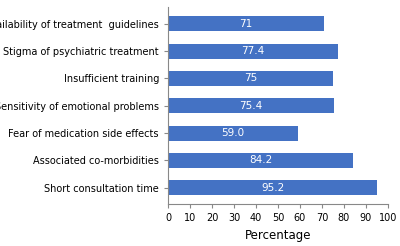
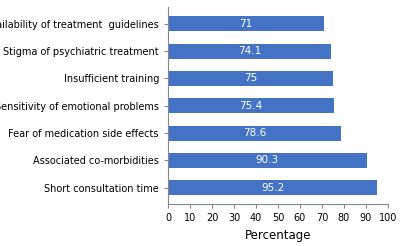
Stigma of psychiatric treatment: 77.4 -> 74.1
Fear of medication side effects: 59.0 -> 78.6
Associated co-morbidities: 84.2 -> 90.3
